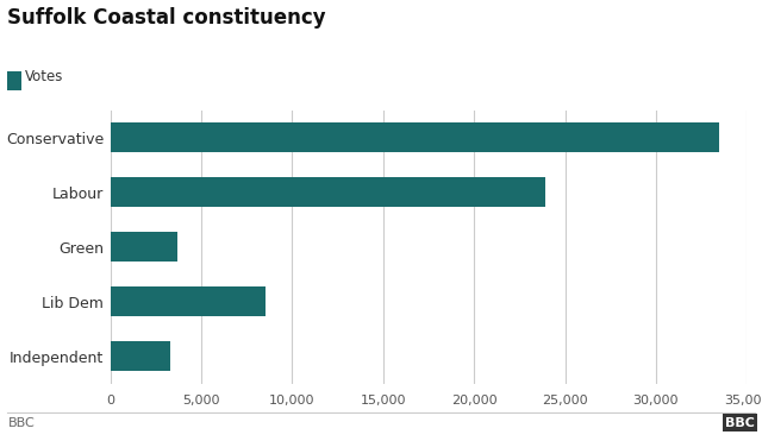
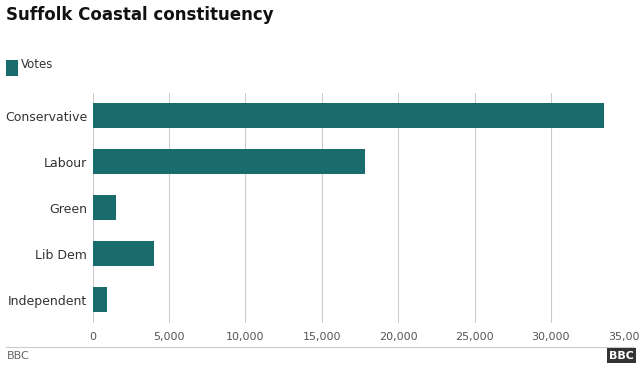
Labour: 23,900 -> 17,800
Green: 3,700 -> 1,500
Lib Dem: 8,500 -> 4,000
Independent: 3,300 -> 900
